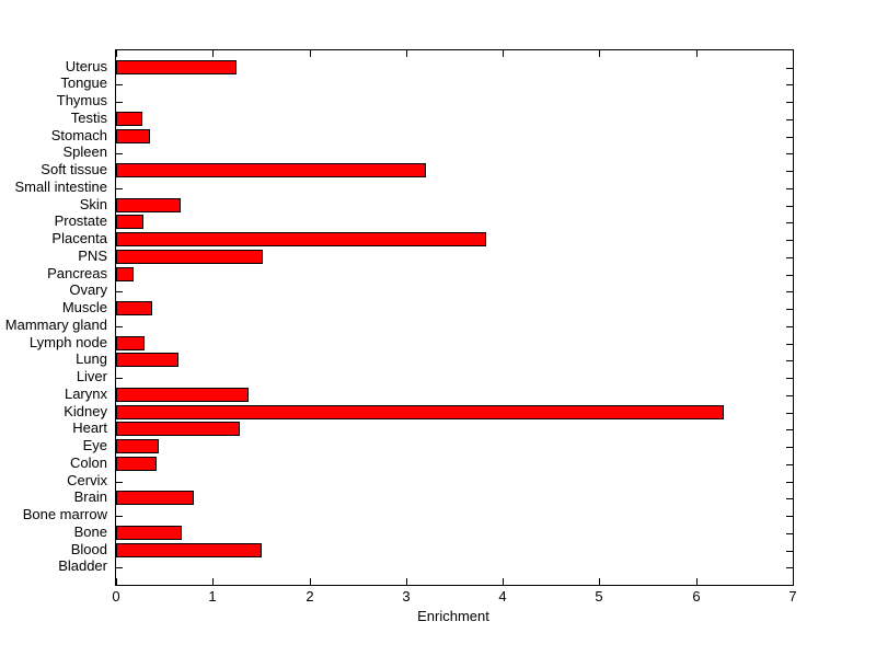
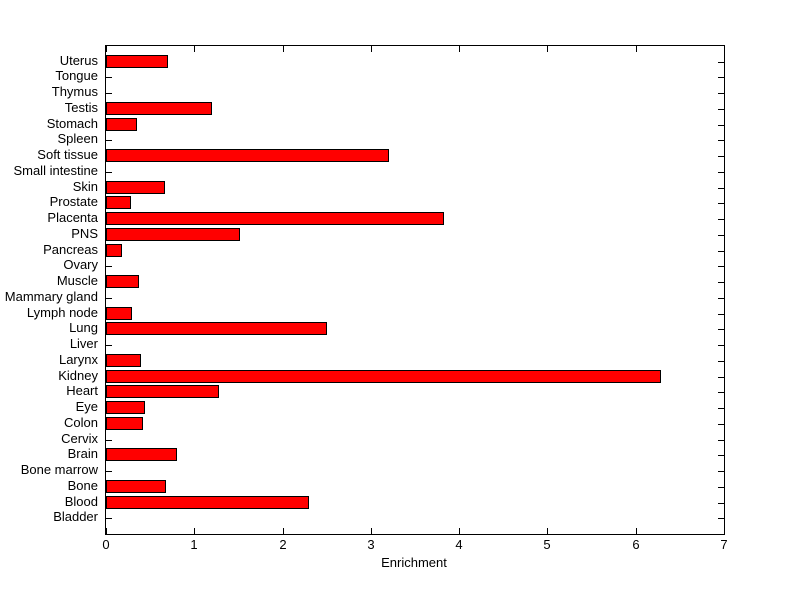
Uterus: 1.2 -> 0.7
Testis: 0.3 -> 1.2
Lung: 0.7 -> 2.5
Larynx: 1.4 -> 0.4
Blood: 1.5 -> 2.3
